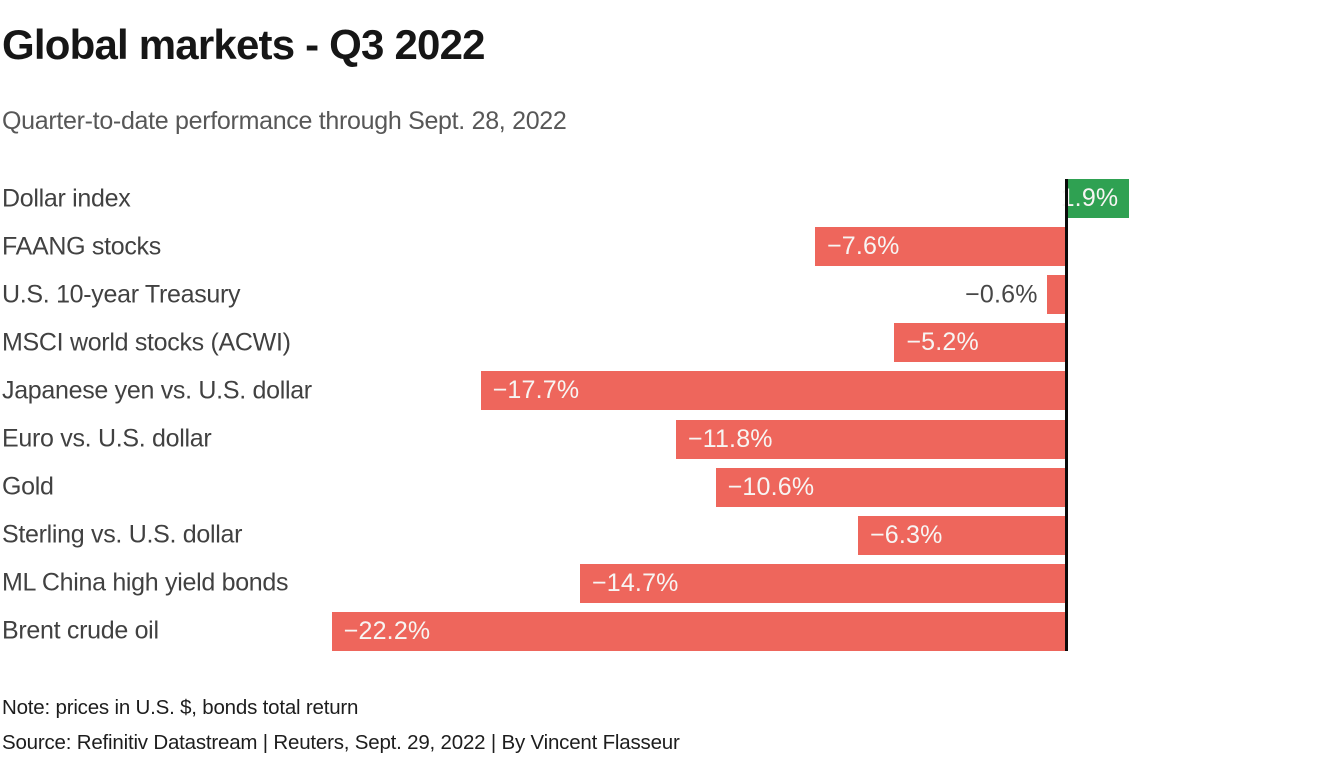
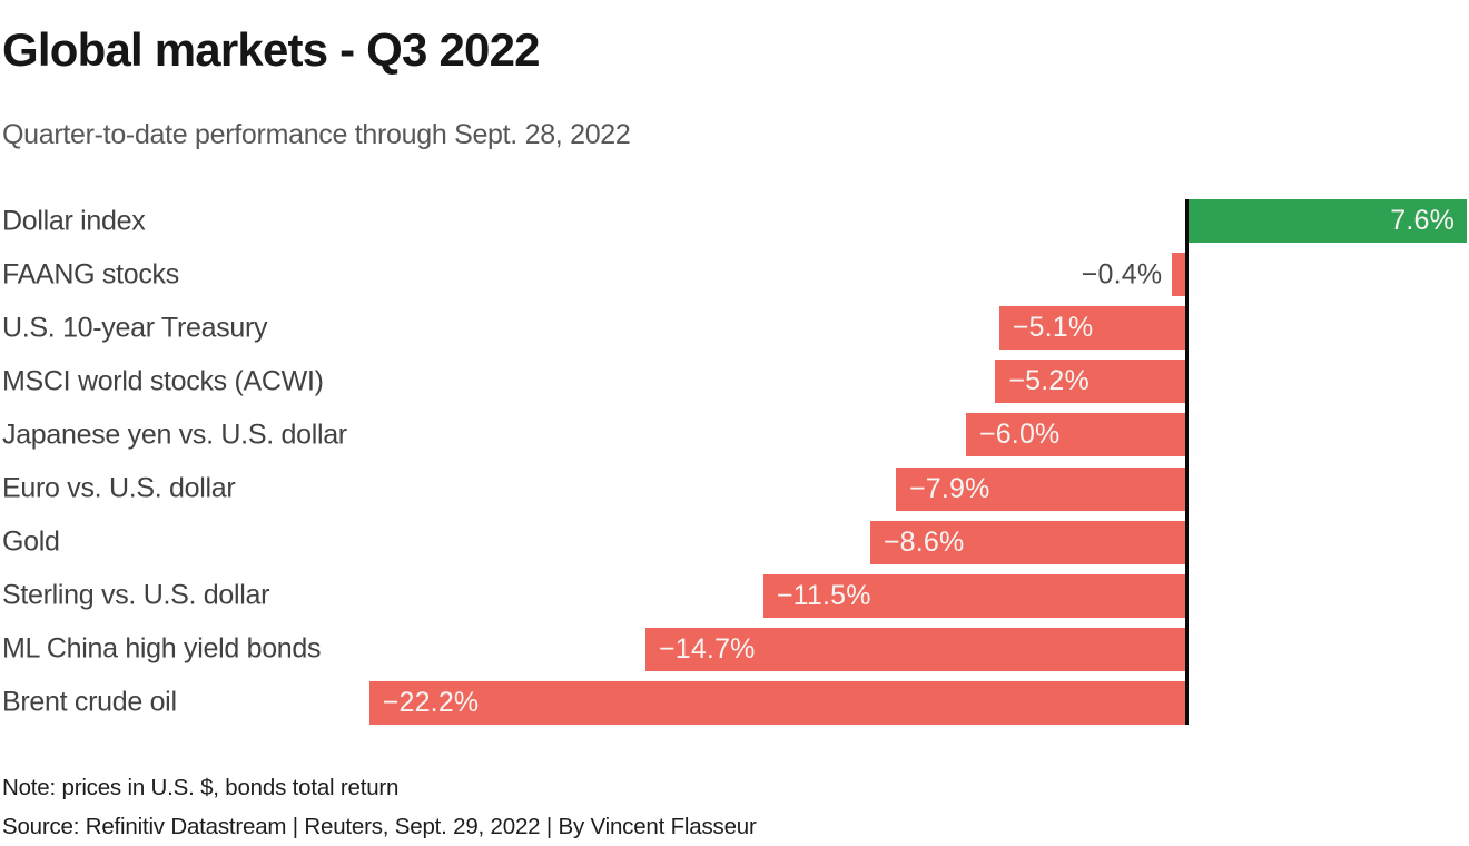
Dollar index: 1.9% -> 7.6%
FAANG stocks: −7.6% -> −0.4%
U.S. 10-year Treasury: −0.6% -> −5.1%
Japanese yen vs. U.S. dollar: −17.7% -> −6.0%
Euro vs. U.S. dollar: −11.8% -> −7.9%
Gold: −10.6% -> −8.6%
Sterling vs. U.S. dollar: −6.3% -> −11.5%
